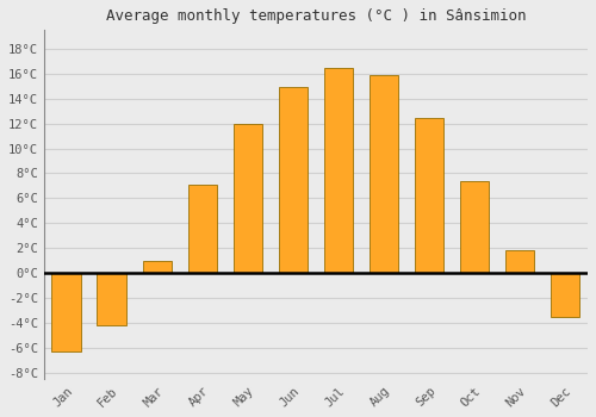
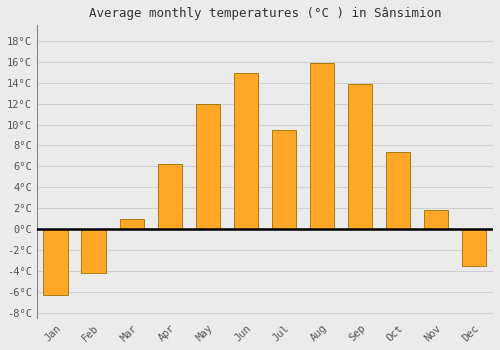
Apr: 7.1°C -> 6.2°C
Jul: 16.5°C -> 9.5°C
Sep: 12.4°C -> 13.9°C
